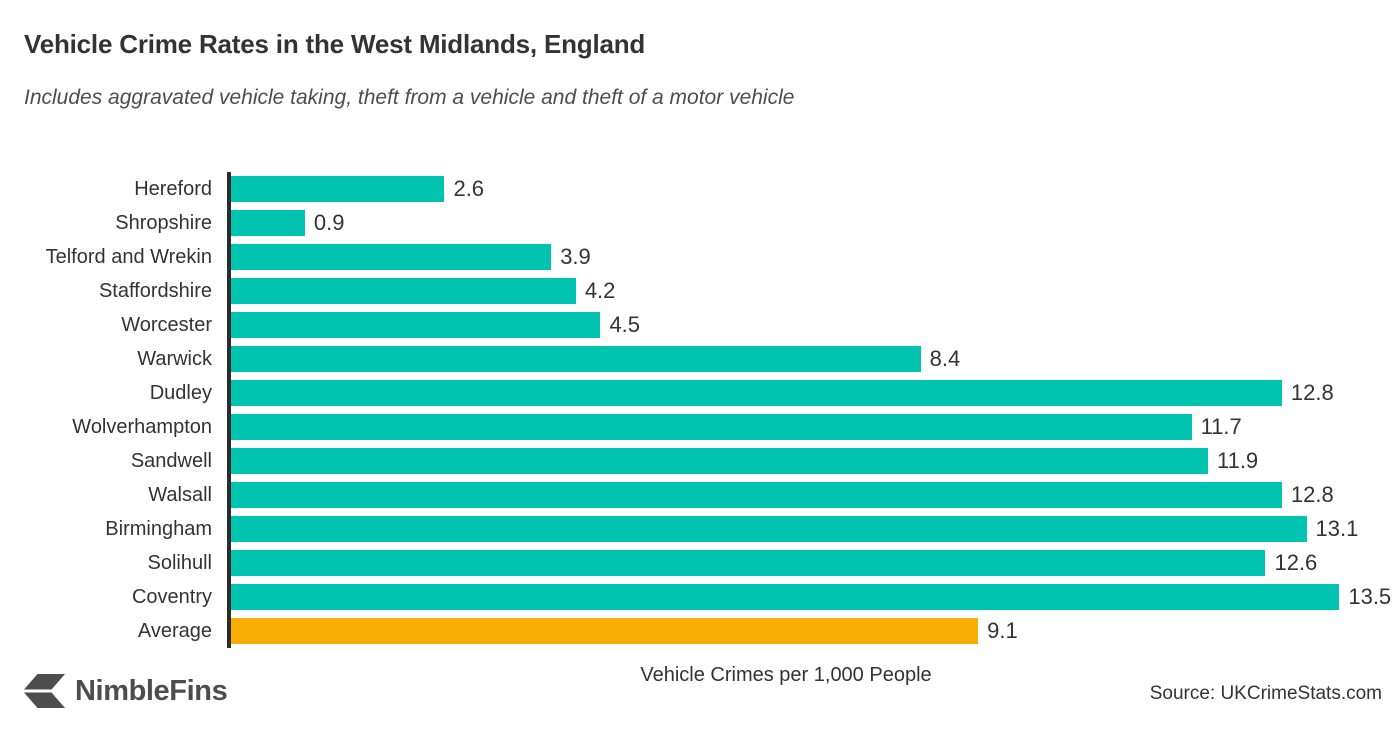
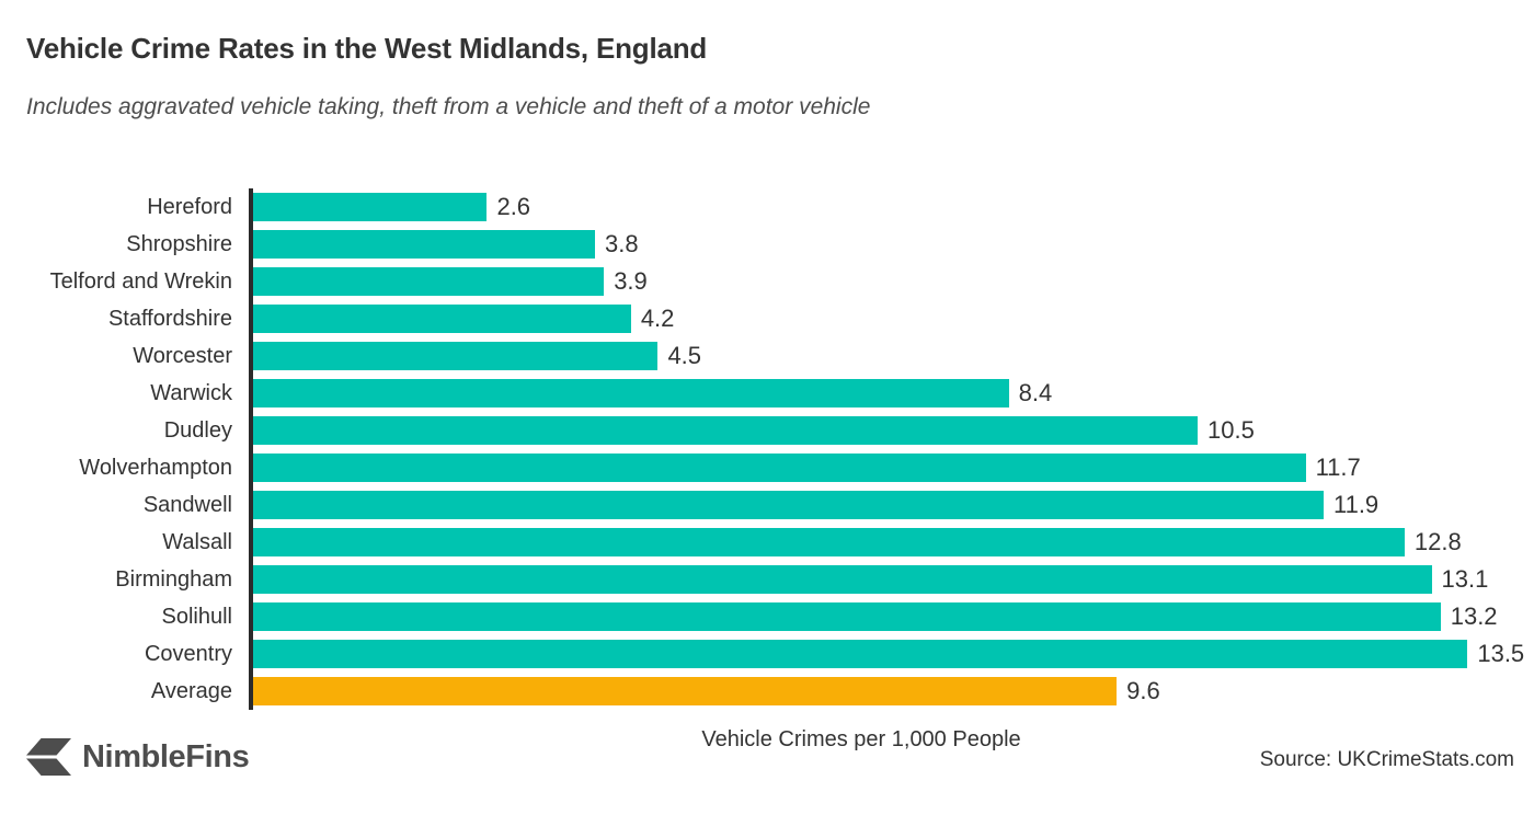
Shropshire: 0.9 -> 3.8
Dudley: 12.8 -> 10.5
Solihull: 12.6 -> 13.2
Average: 9.1 -> 9.6
